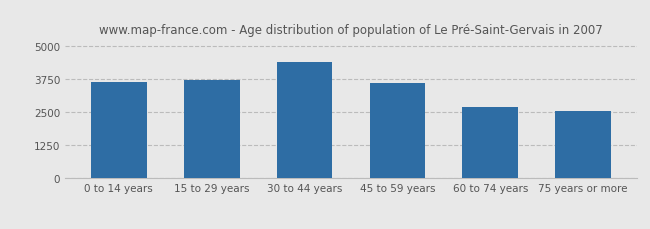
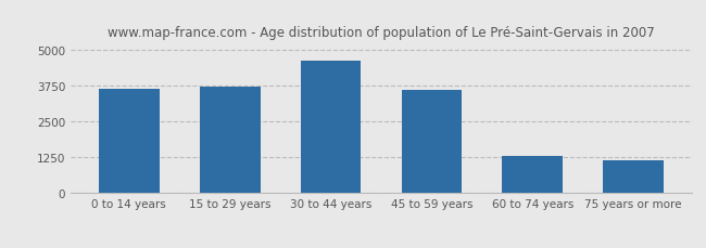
30 to 44 years: 4400 -> 4600
60 to 74 years: 2700 -> 1280
75 years or more: 2550 -> 1130
